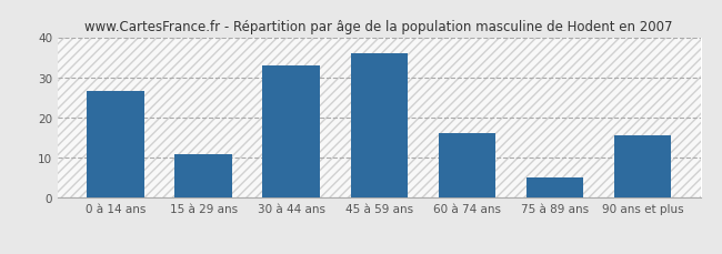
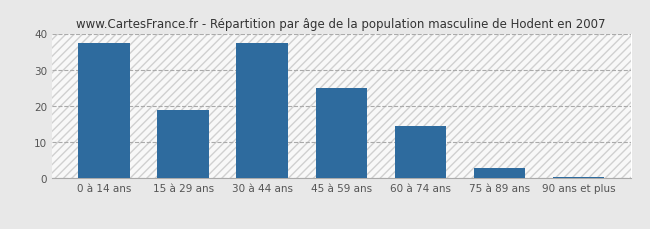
0 à 14 ans: 26.5 -> 37.5
15 à 29 ans: 11.0 -> 19.0
30 à 44 ans: 33.0 -> 37.5
45 à 59 ans: 36.0 -> 25.0
60 à 74 ans: 16.0 -> 14.5
75 à 89 ans: 5.0 -> 3.0
90 ans et plus: 15.5 -> 0.5
